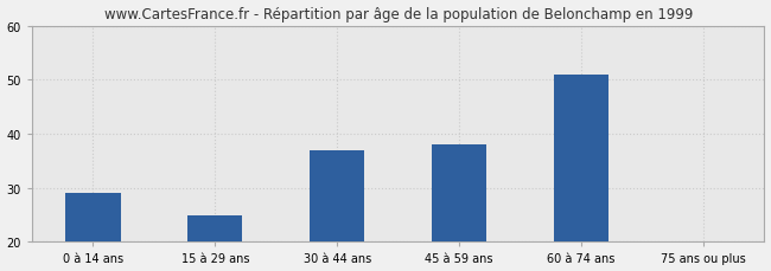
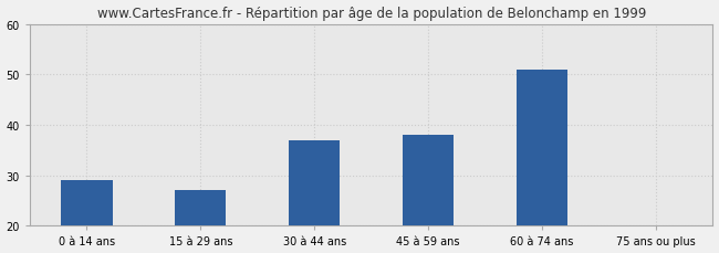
15 à 29 ans: 25 -> 27
